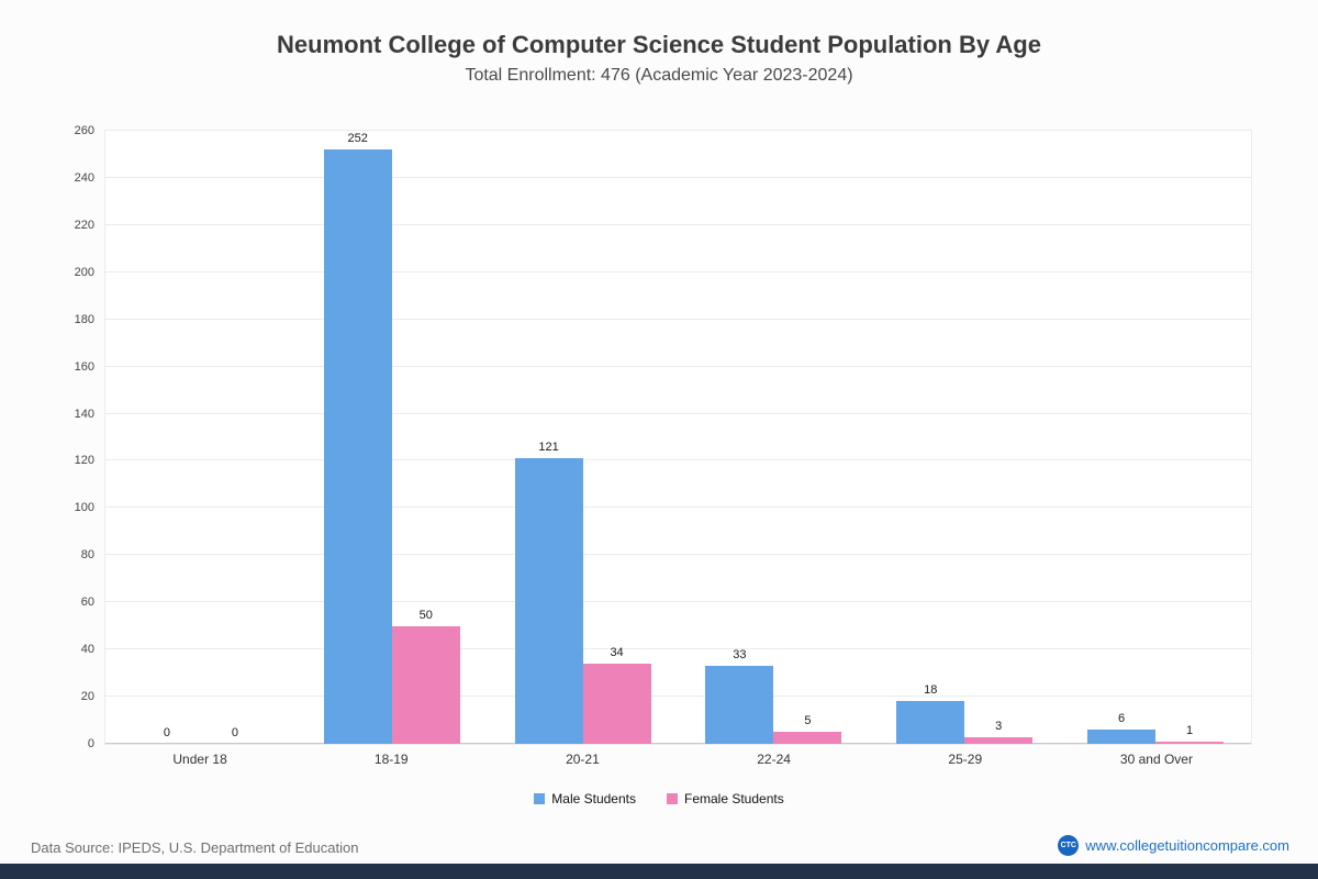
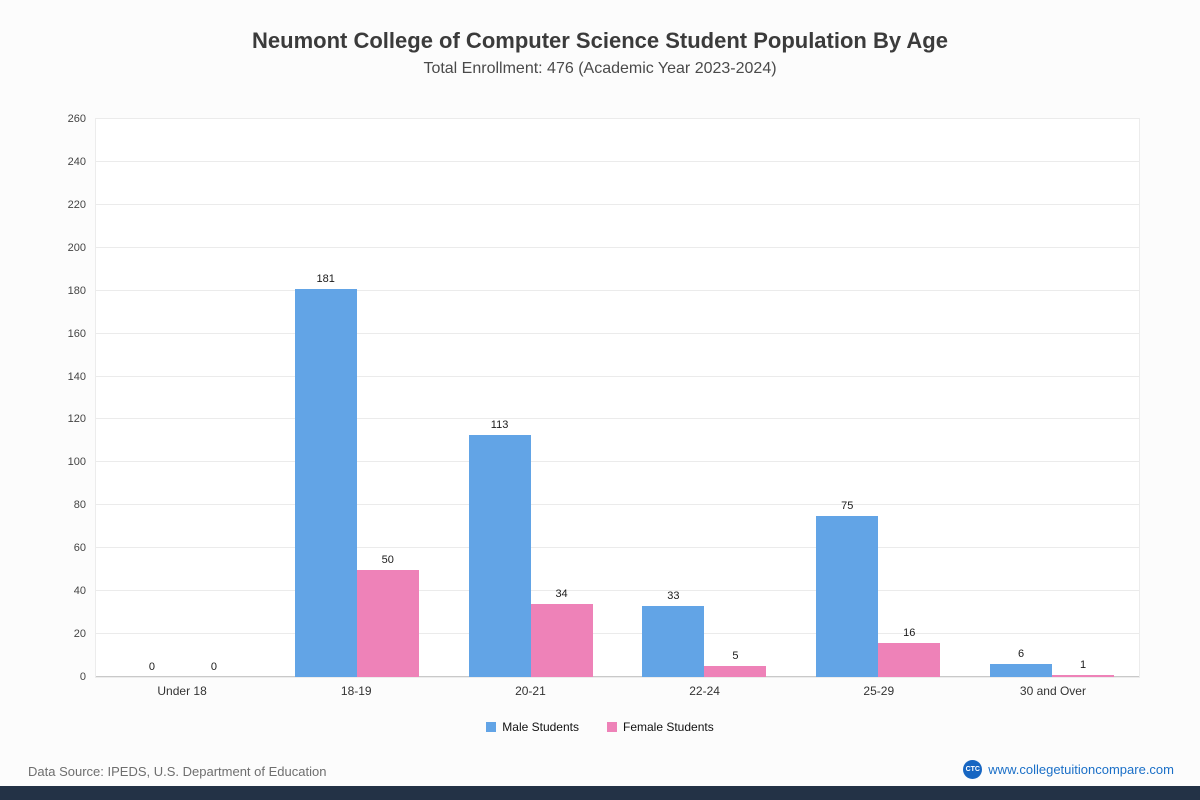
Male Students/18-19: 252 -> 181
Male Students/20-21: 121 -> 113
Male Students/25-29: 18 -> 75
Female Students/25-29: 3 -> 16
